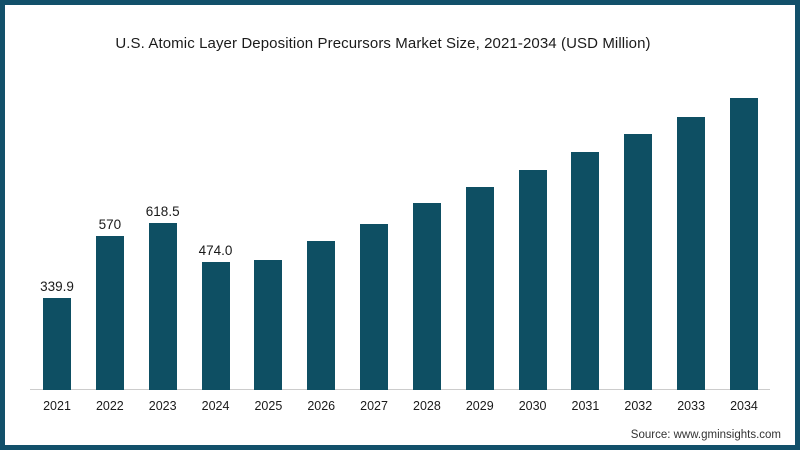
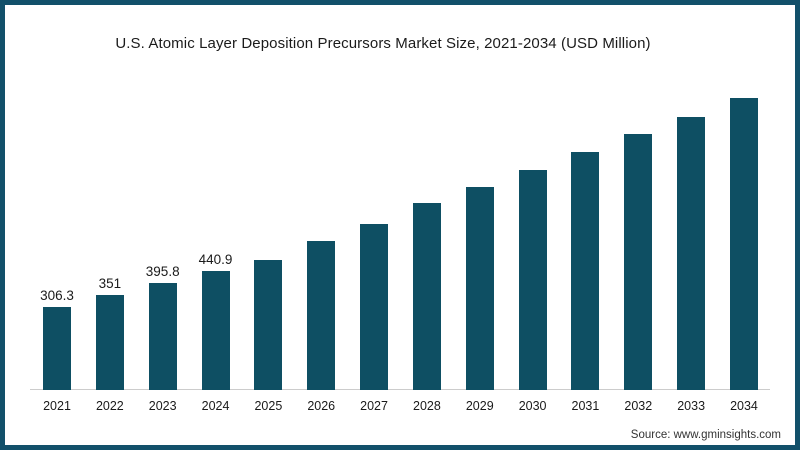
2021: 339.9 -> 306.3
2022: 570 -> 351
2023: 618.5 -> 395.8
2024: 474.0 -> 440.9
